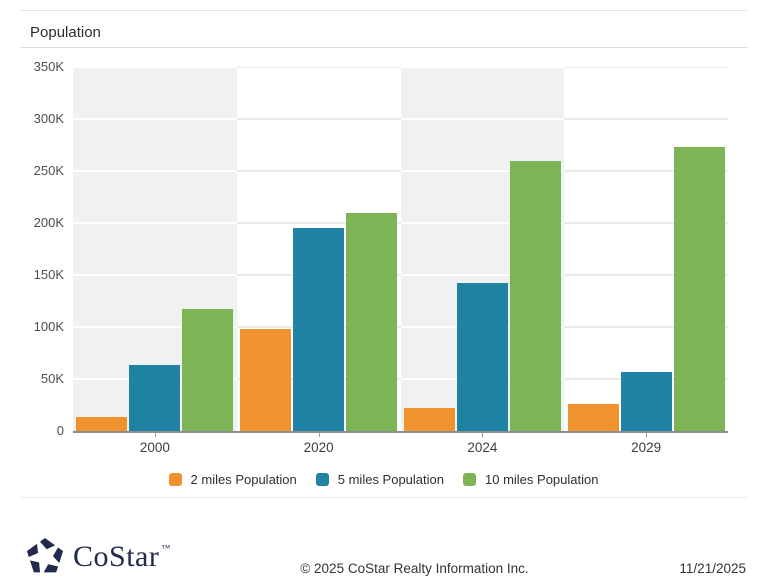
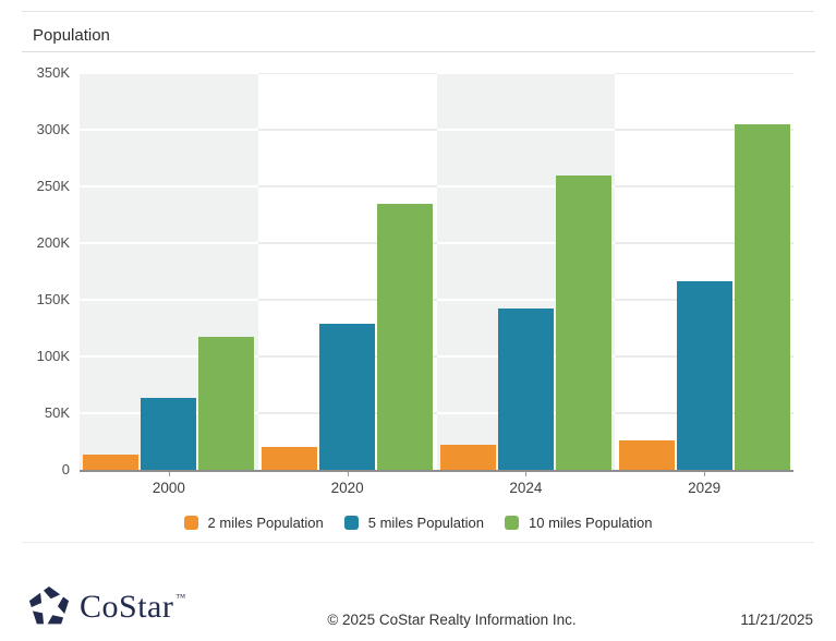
2 miles Population/2020: 98K -> 20K
5 miles Population/2020: 195K -> 129K
10 miles Population/2020: 210K -> 235K
5 miles Population/2029: 57K -> 166K
10 miles Population/2029: 273K -> 305K
